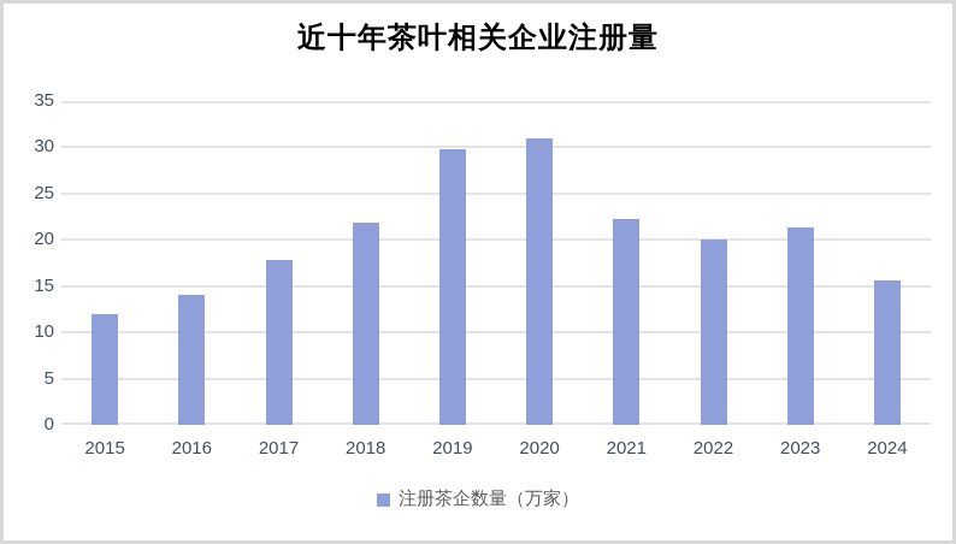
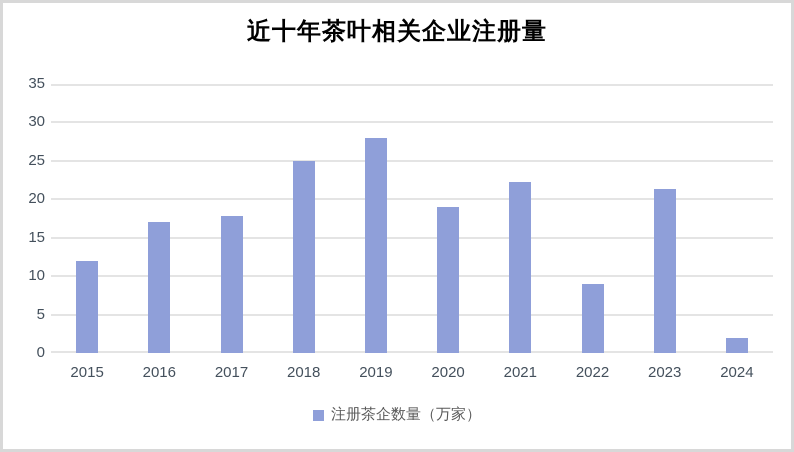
2016: 14 -> 17
2018: 22 -> 25
2019: 30 -> 28
2020: 31 -> 19
2022: 20 -> 9
2024: 16 -> 2
